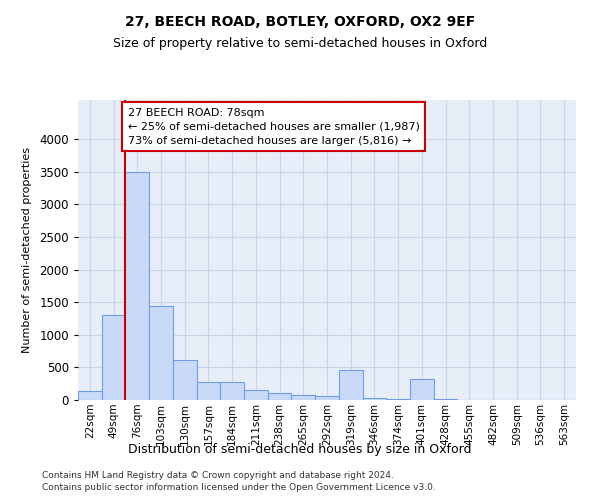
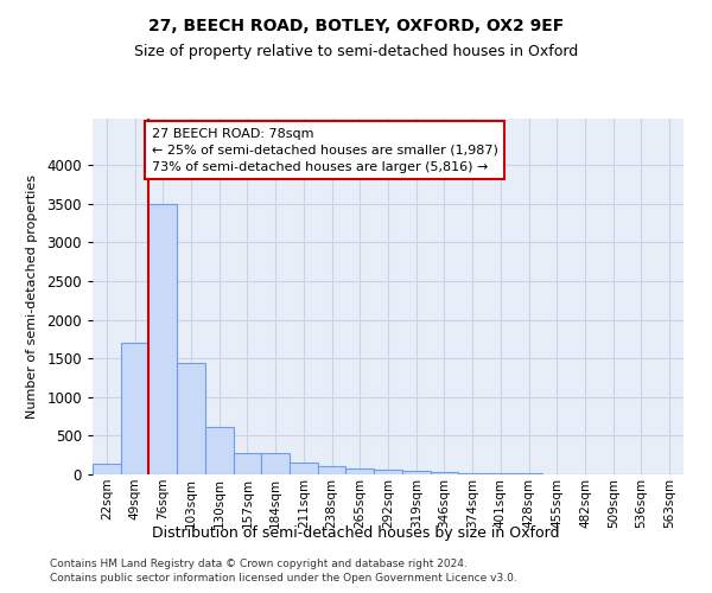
49sqm: 1300 -> 1700
319sqm: 460 -> 40
401sqm: 320 -> 10
